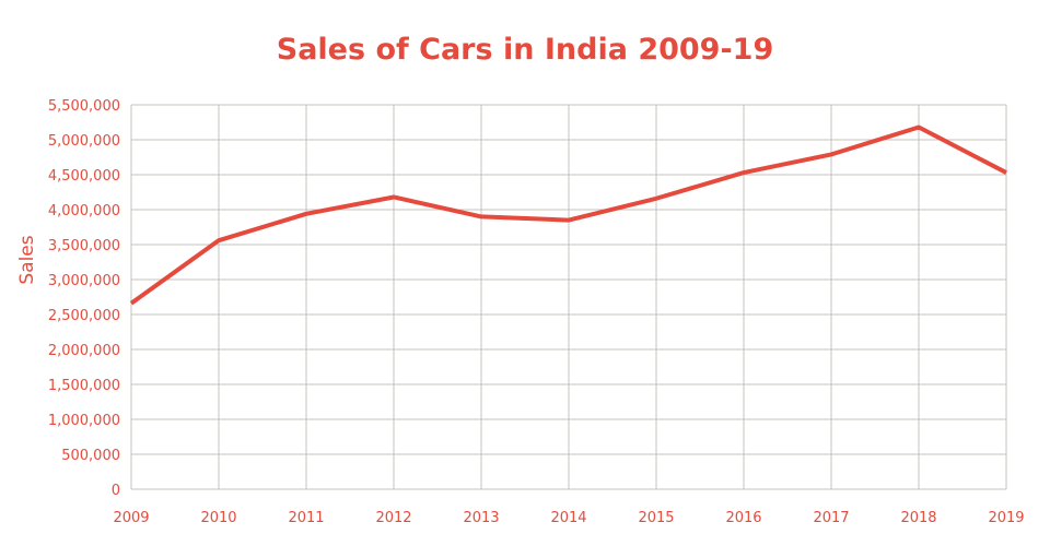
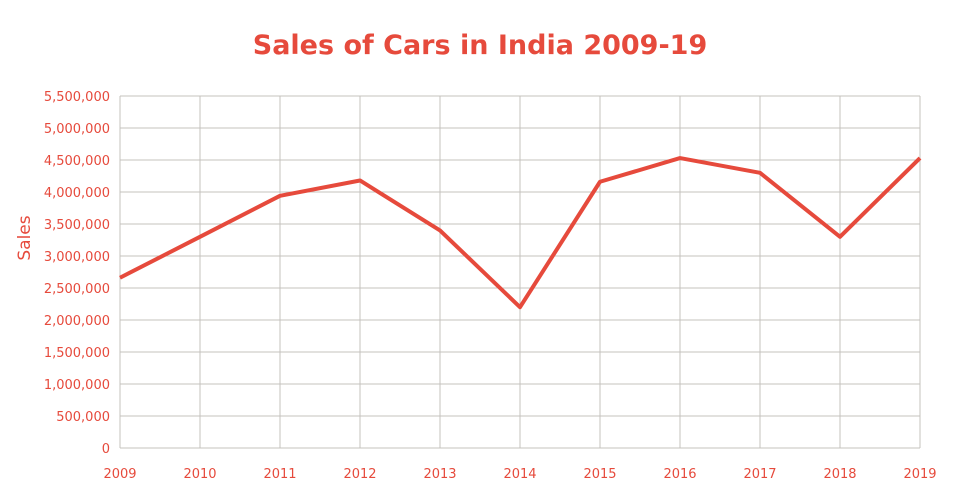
2010: 3600000 -> 3300000
2013: 3900000 -> 3400000
2014: 3800000 -> 2200000
2017: 4800000 -> 4300000
2018: 5200000 -> 3300000
